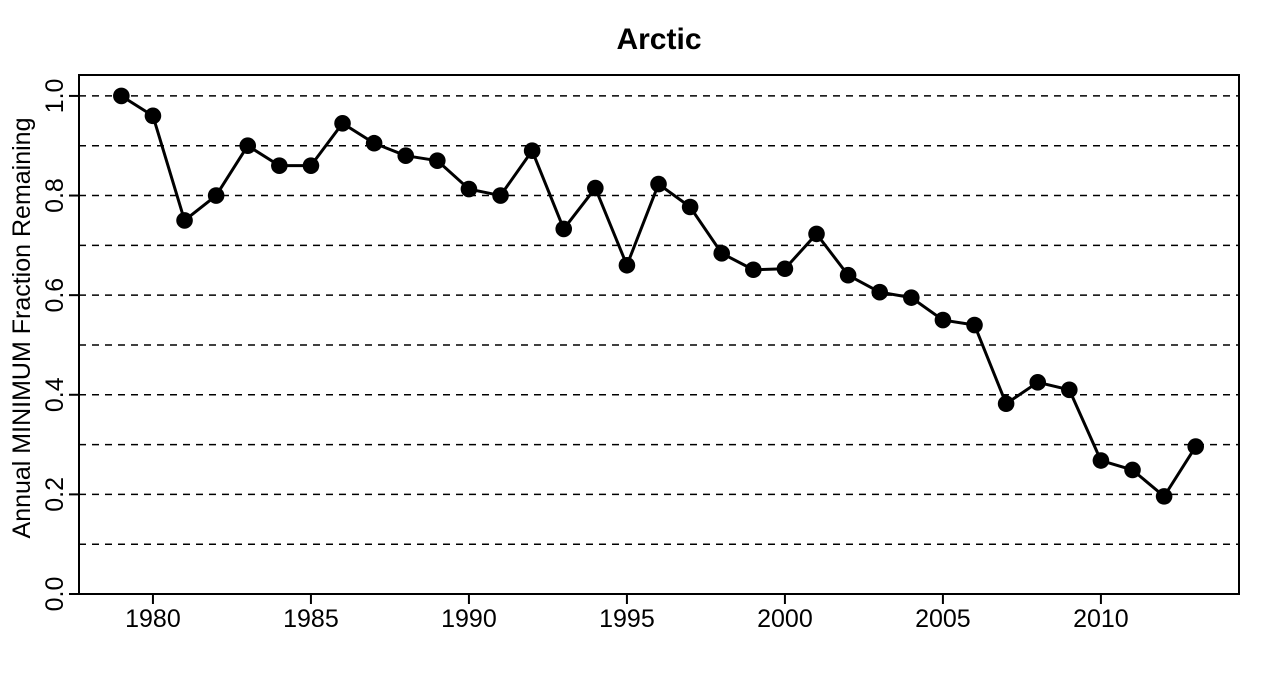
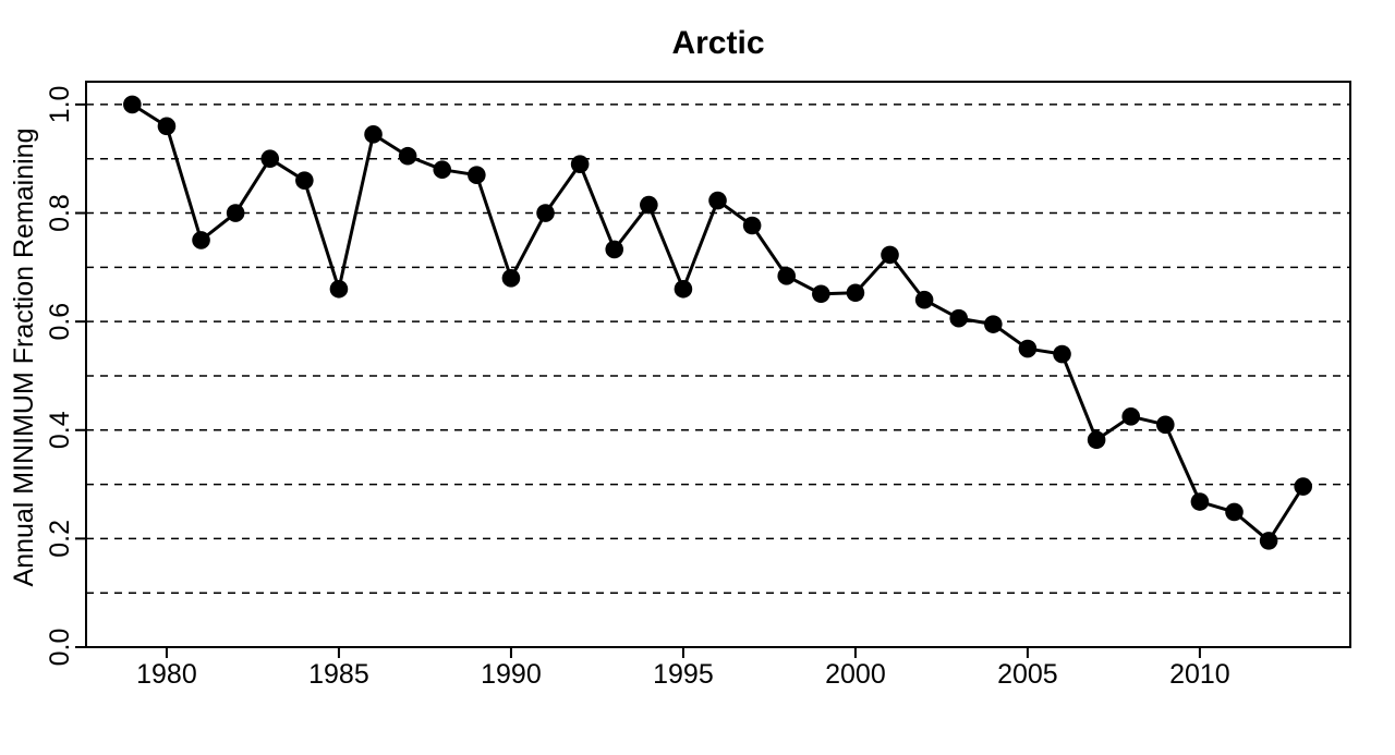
1985: 0.86 -> 0.66
1990: 0.81 -> 0.68
